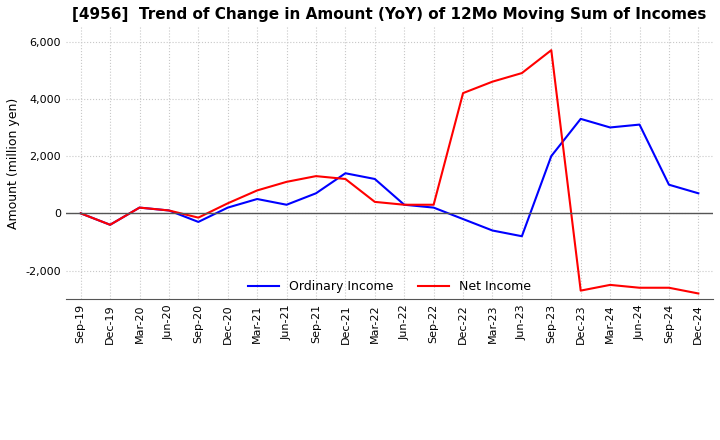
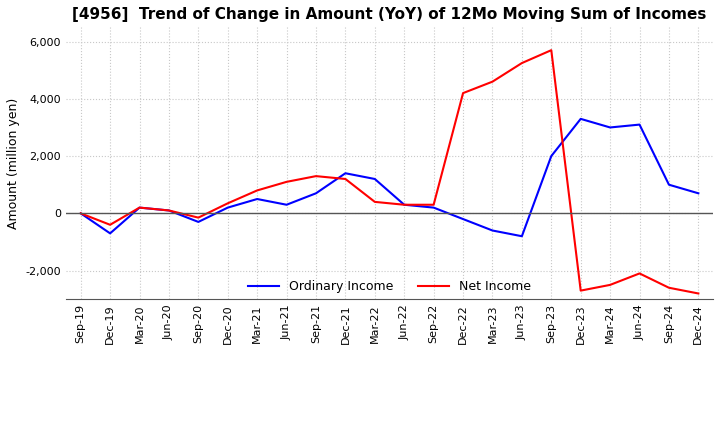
Ordinary Income/Dec-19: -400 -> -700
Net Income/Jun-23: 4,900 -> 5,250
Net Income/Jun-24: -2,600 -> -2,100
